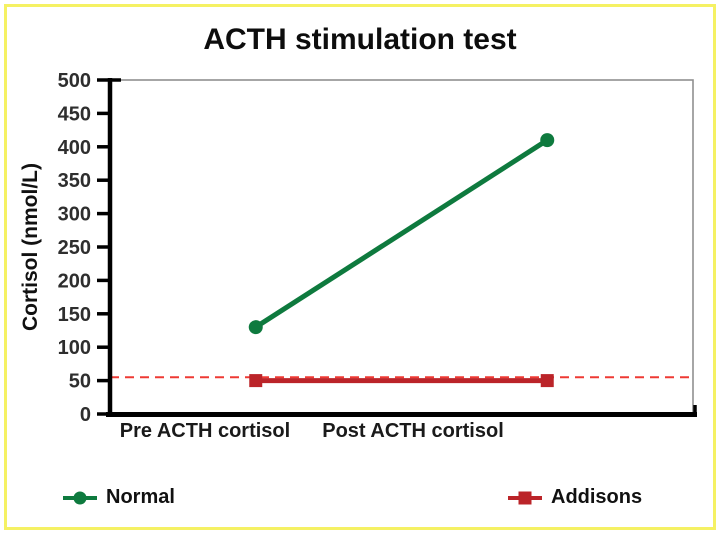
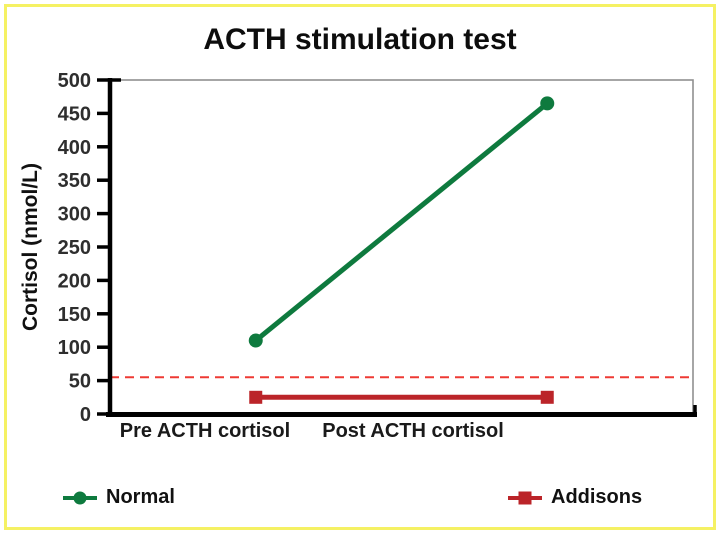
Normal/Pre ACTH cortisol: 130 -> 110
Addisons/Pre ACTH cortisol: 50 -> 20
Normal/Post ACTH cortisol: 410 -> 460
Addisons/Post ACTH cortisol: 50 -> 20
